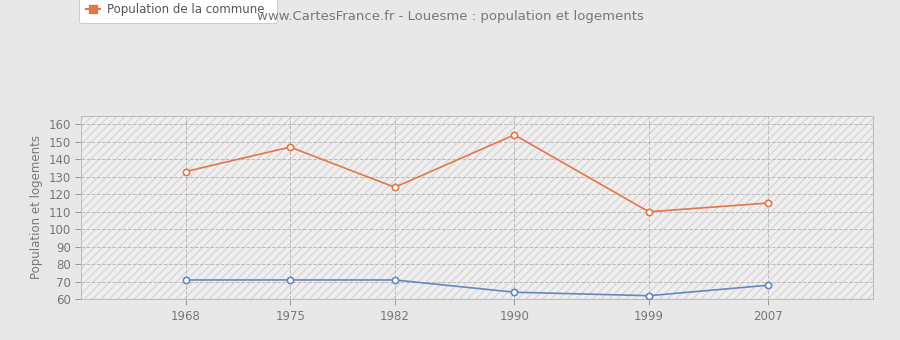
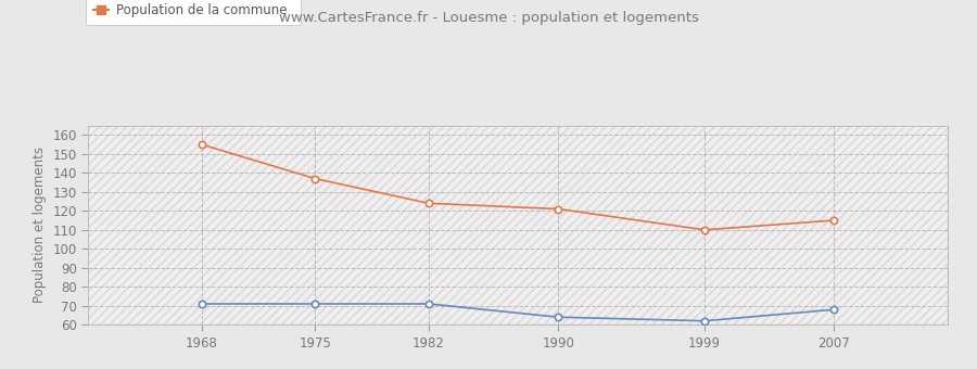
Population de la commune/1968: 133 -> 155
Population de la commune/1975: 147 -> 137
Population de la commune/1990: 154 -> 121
